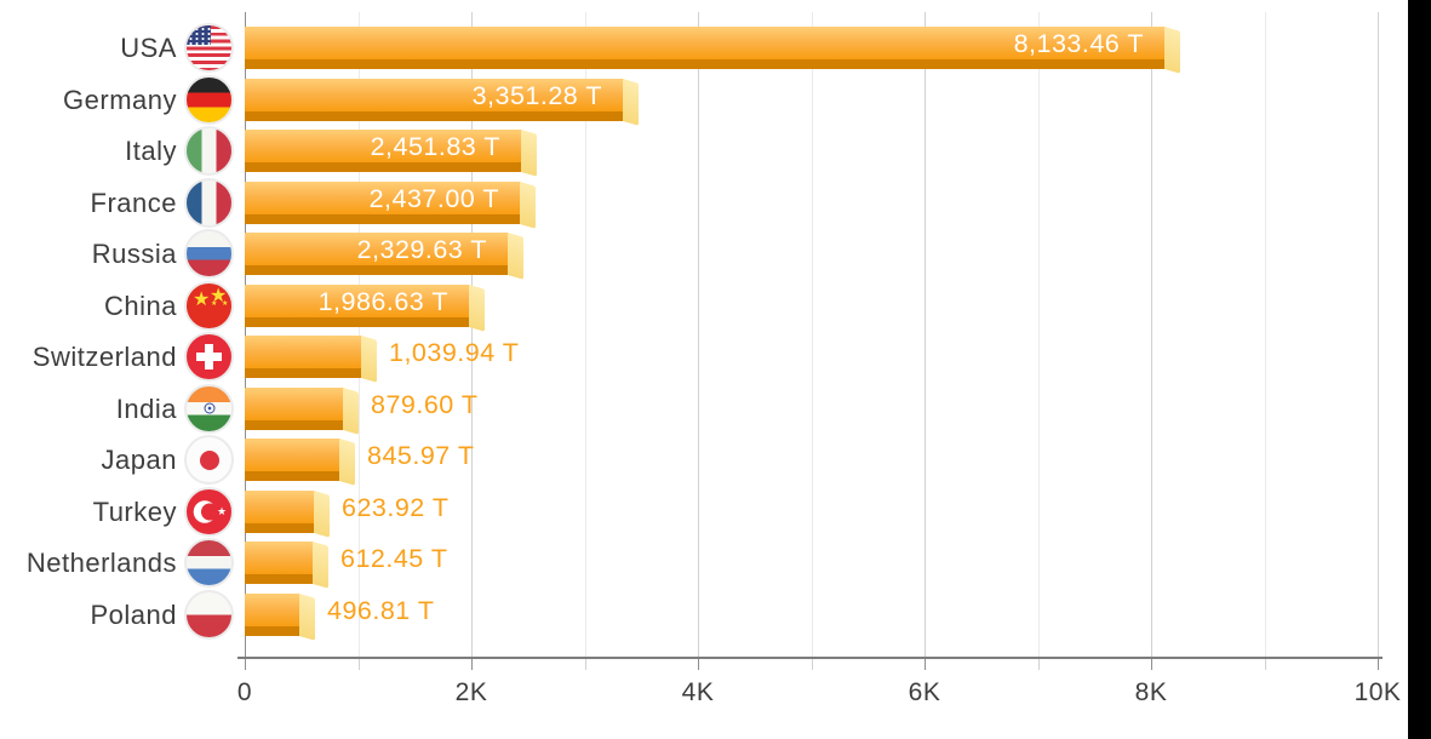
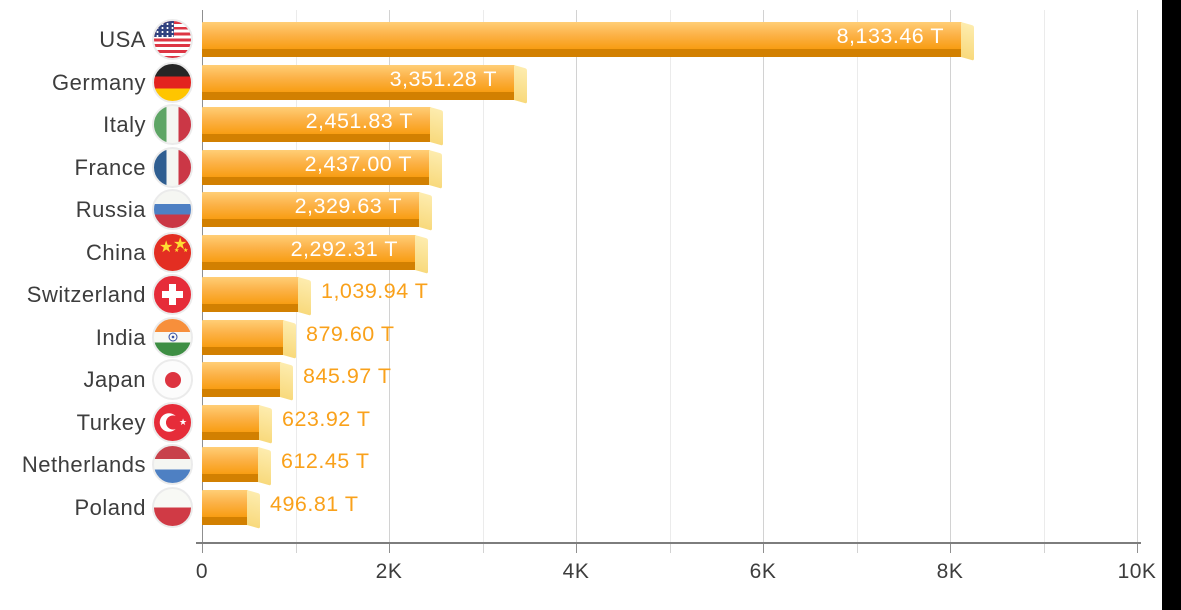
China: 1,986.63 -> 2,292.31
